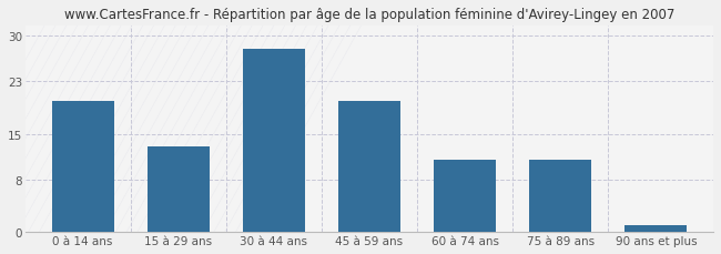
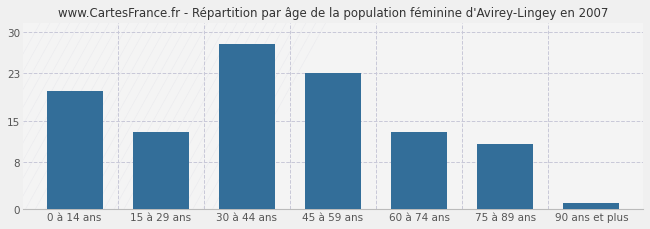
45 à 59 ans: 20 -> 23
60 à 74 ans: 11 -> 13
